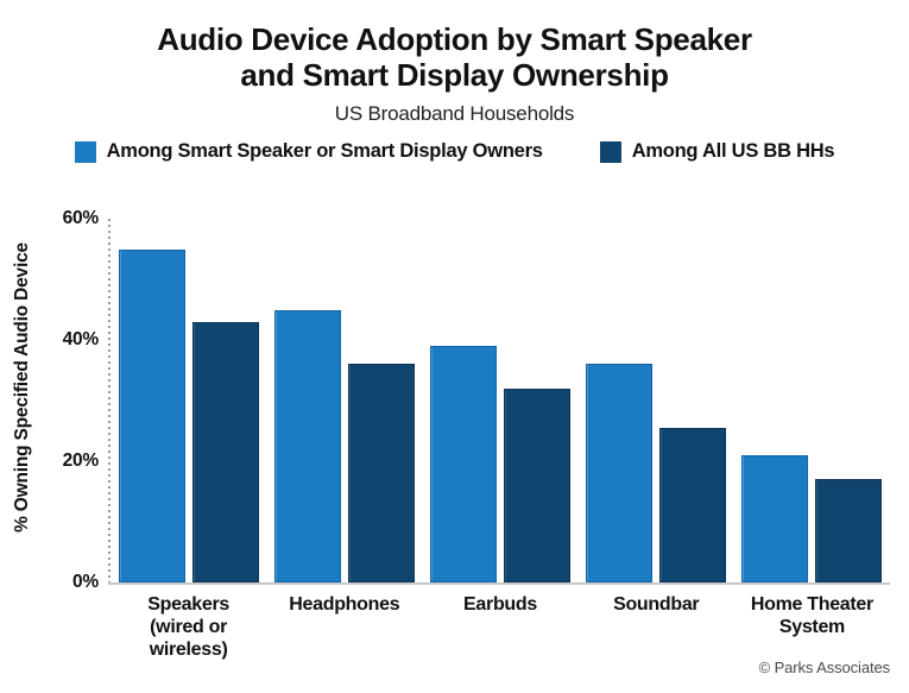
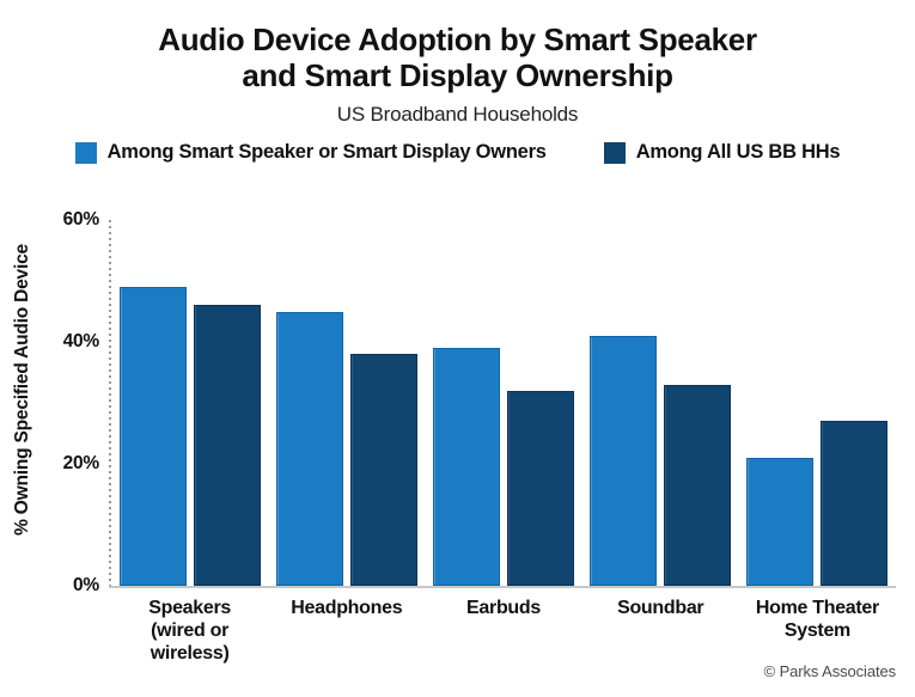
Among Smart Speaker or Smart Display Owners/Speakers (wired or wireless): 55% -> 49%
Among All US BB HHs/Speakers (wired or wireless): 43% -> 46%
Among All US BB HHs/Headphones: 36% -> 38%
Among Smart Speaker or Smart Display Owners/Soundbar: 36% -> 41%
Among All US BB HHs/Soundbar: 26% -> 33%
Among All US BB HHs/Home Theater System: 17% -> 27%
